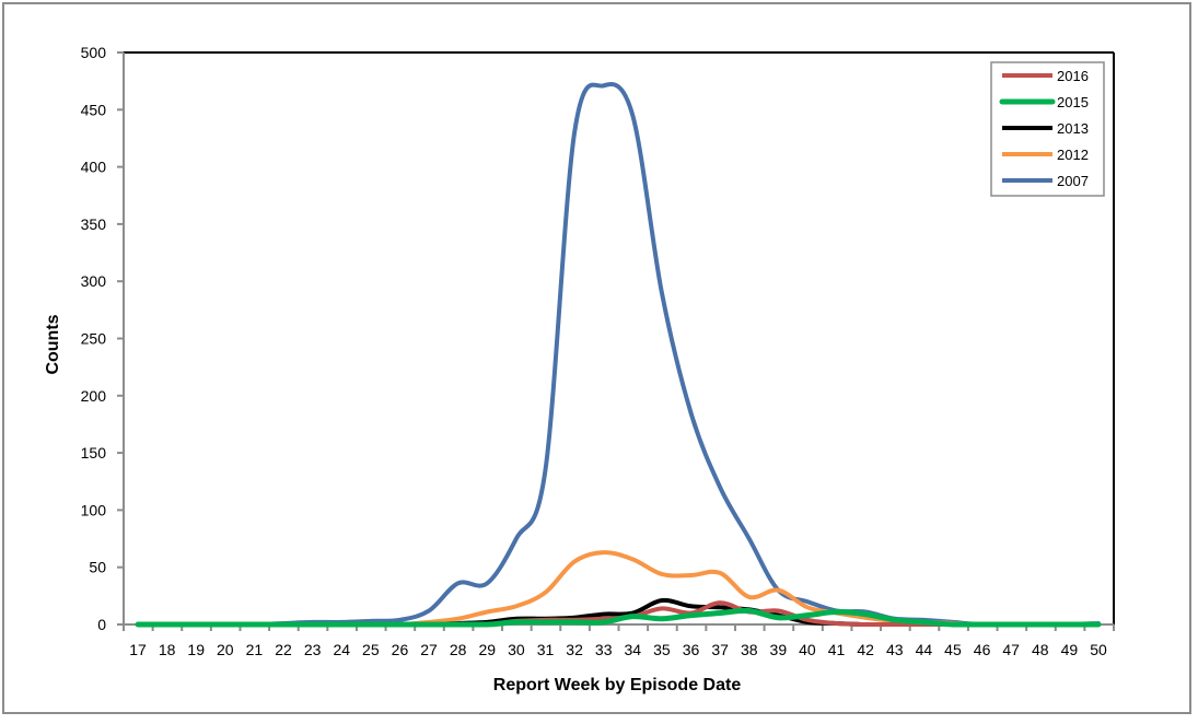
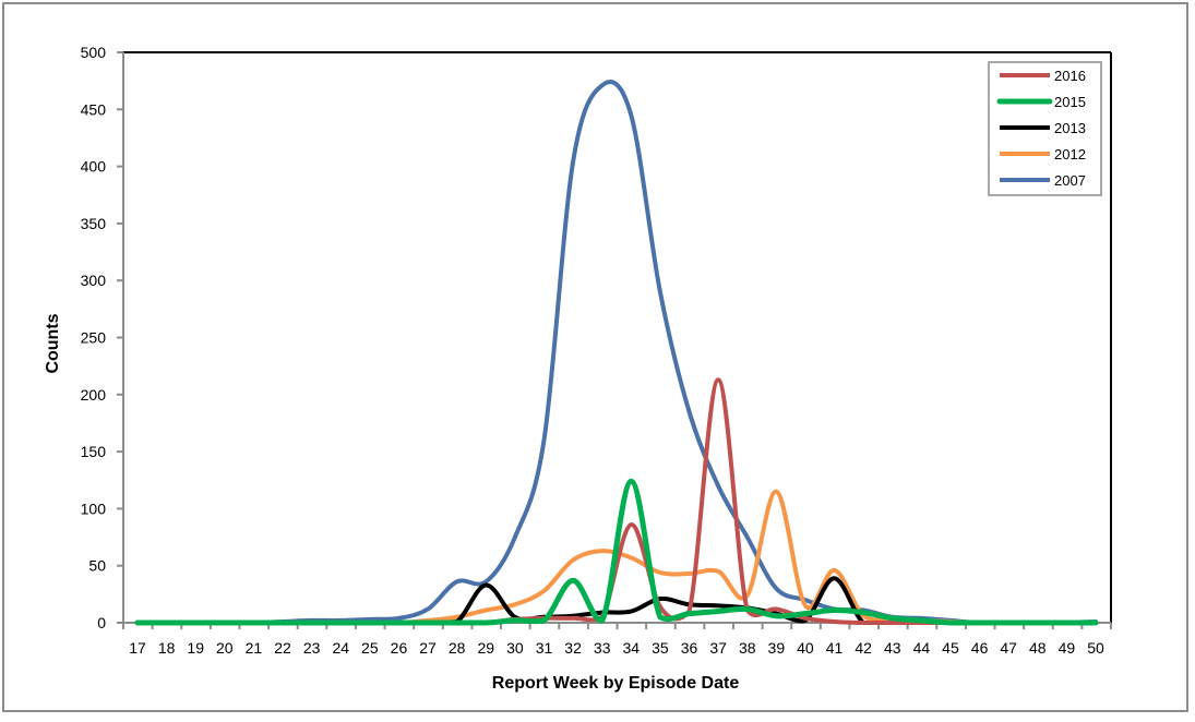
2013/29: 2 -> 33
2007/31: 135 -> 160
2015/32: 2 -> 37
2007/32: 430 -> 404
2016/34: 7 -> 86
2015/34: 7 -> 124
2016/37: 19 -> 213
2012/39: 30 -> 115
2013/41: 1 -> 39
2012/41: 10 -> 46
